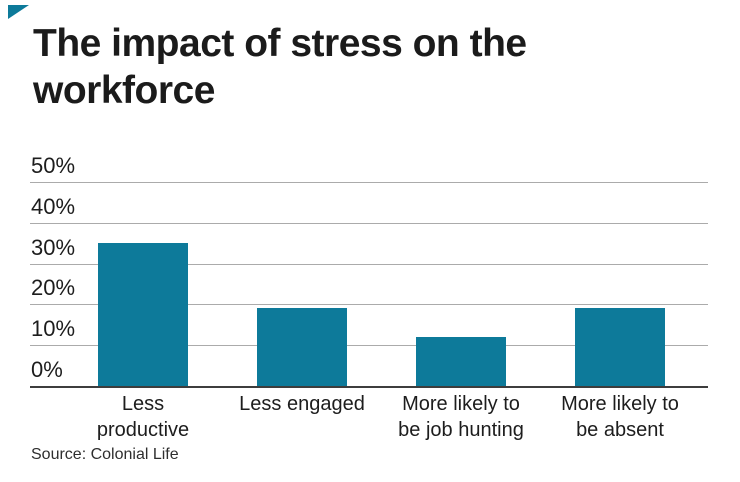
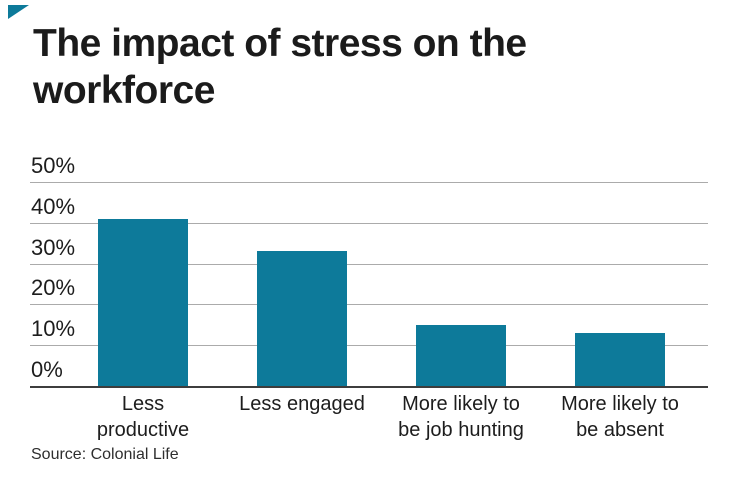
Less productive: 35% -> 41%
Less engaged: 19% -> 33%
More likely to be job hunting: 12% -> 15%
More likely to be absent: 19% -> 13%
